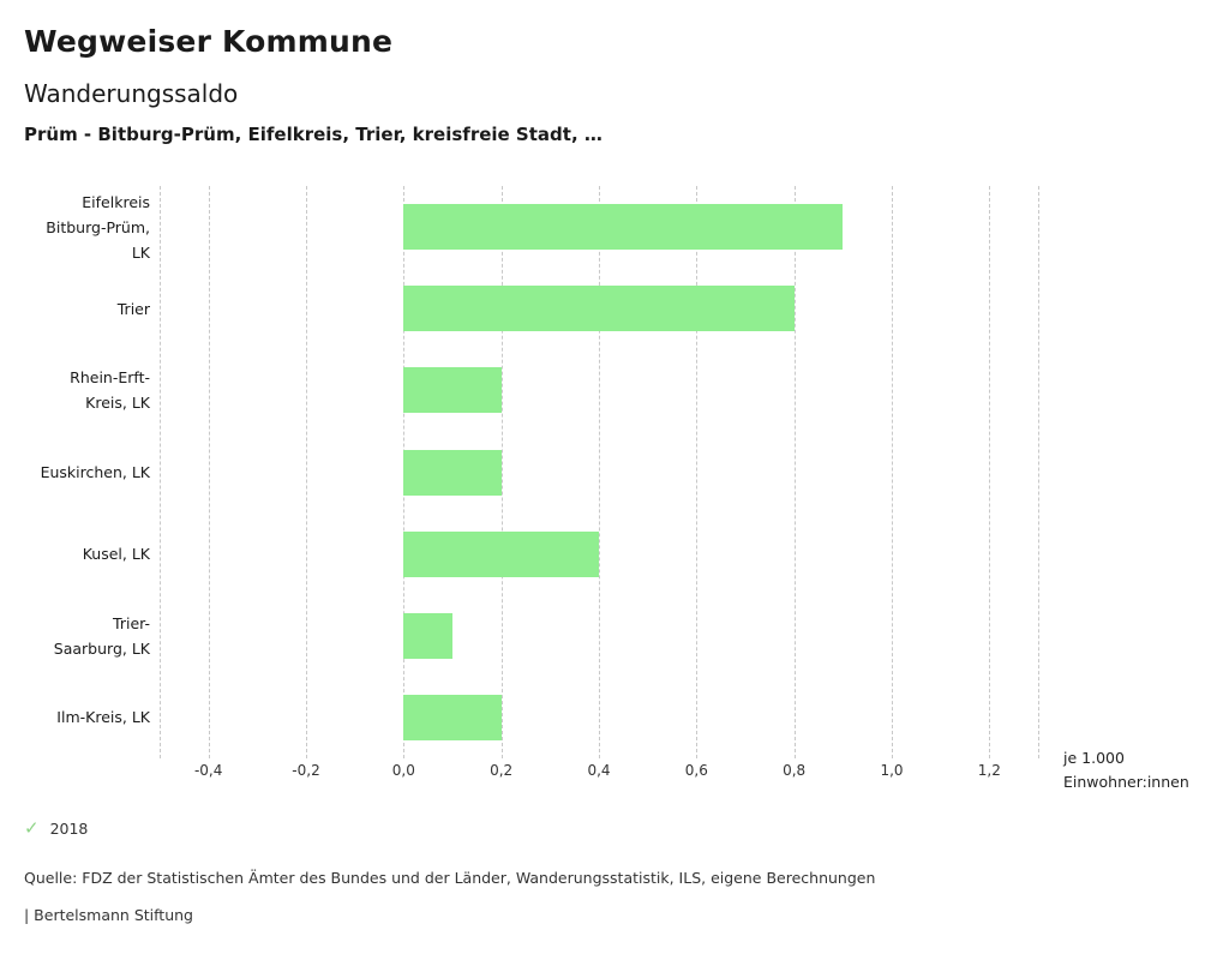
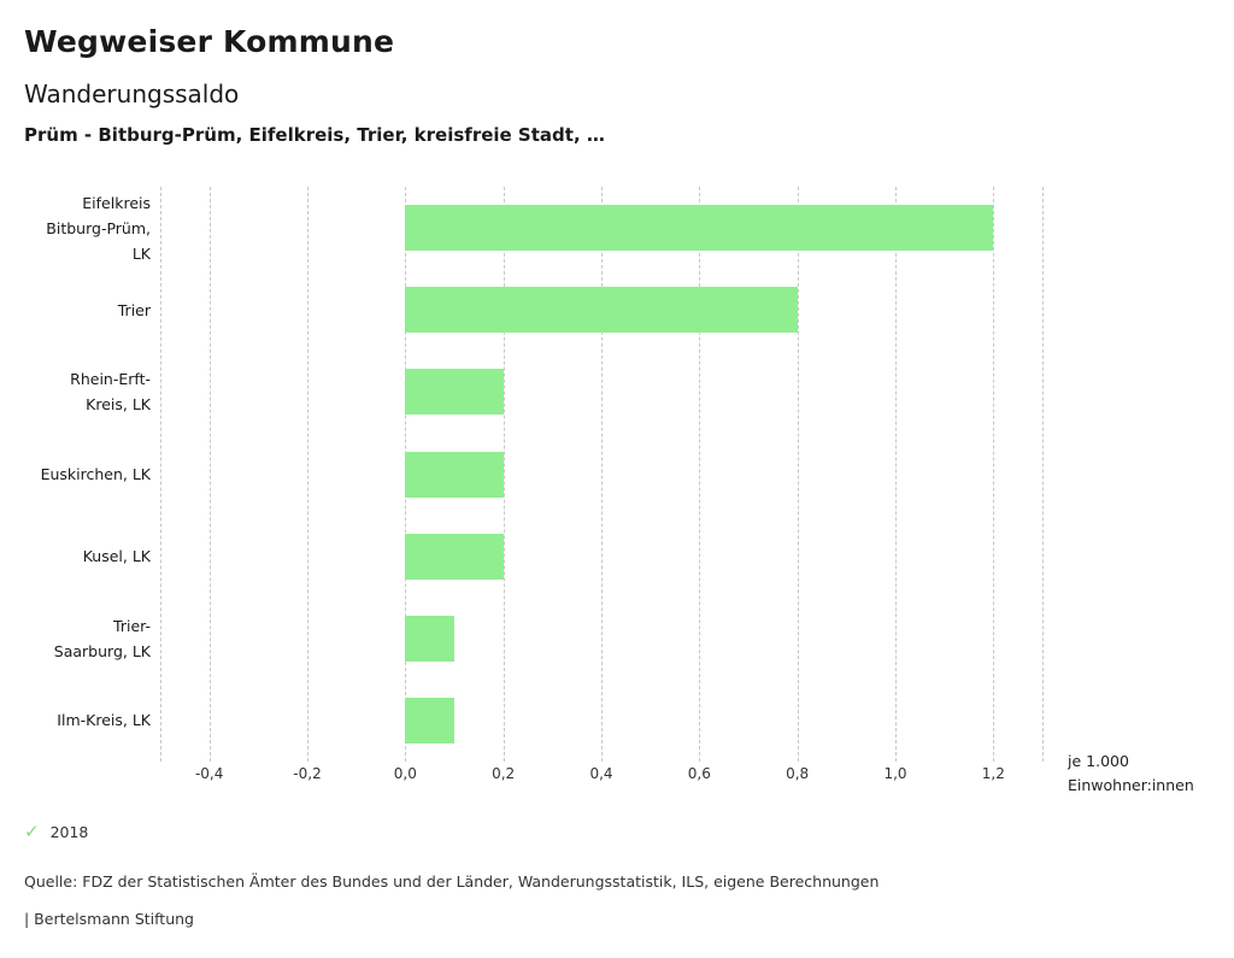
Eifelkreis Bitburg-Prüm, LK: 0,9 -> 1,2
Kusel, LK: 0,4 -> 0,2
Ilm-Kreis, LK: 0,2 -> 0,1
